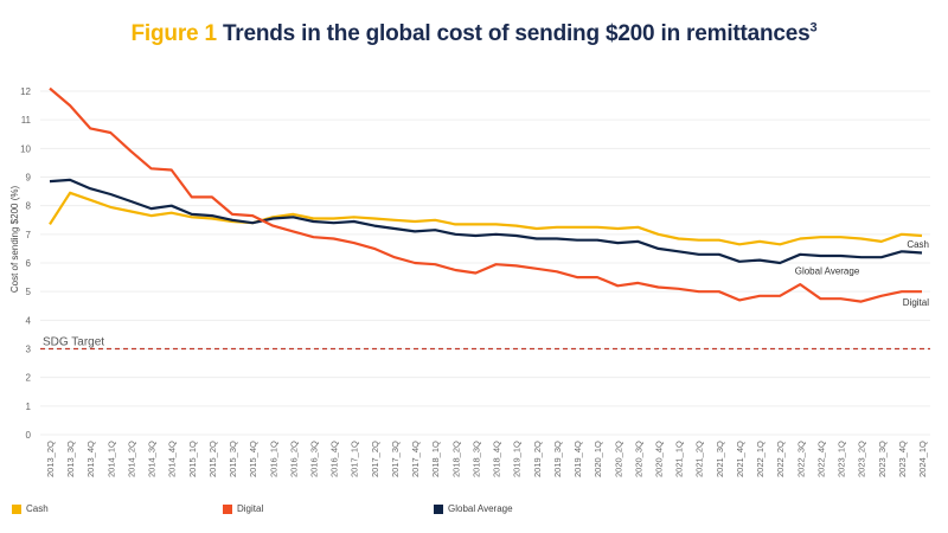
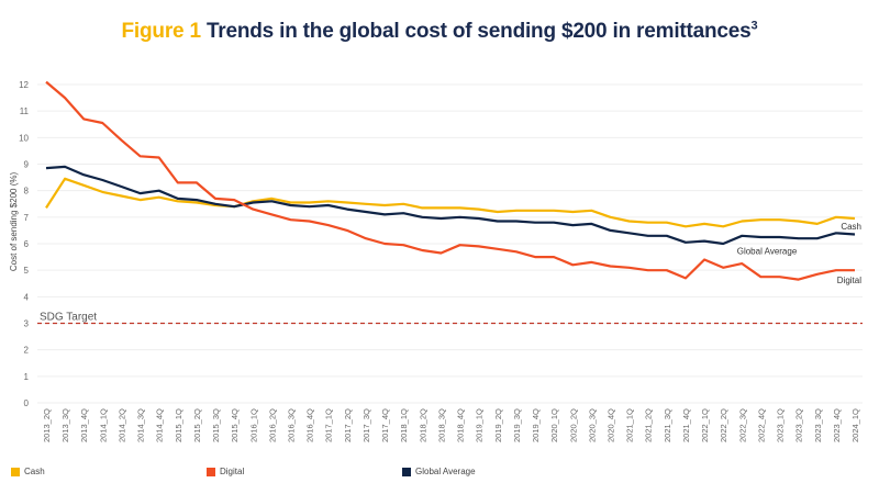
Digital/2022_1Q: 4.8 -> 5.4
Digital/2022_2Q: 4.8 -> 5.1
